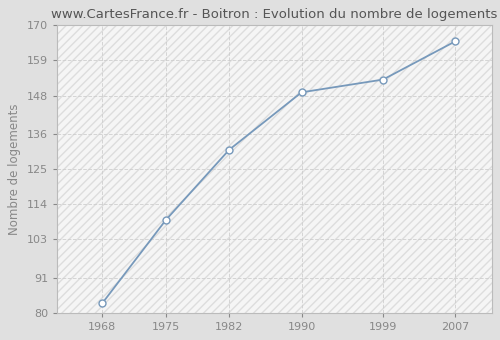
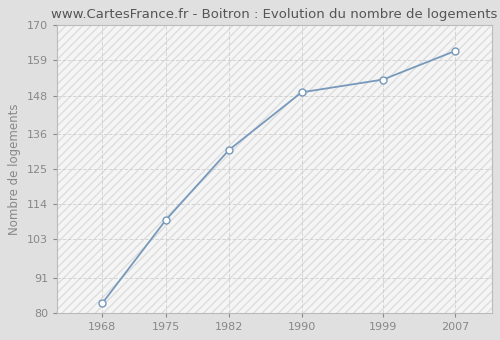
2007: 165 -> 162
